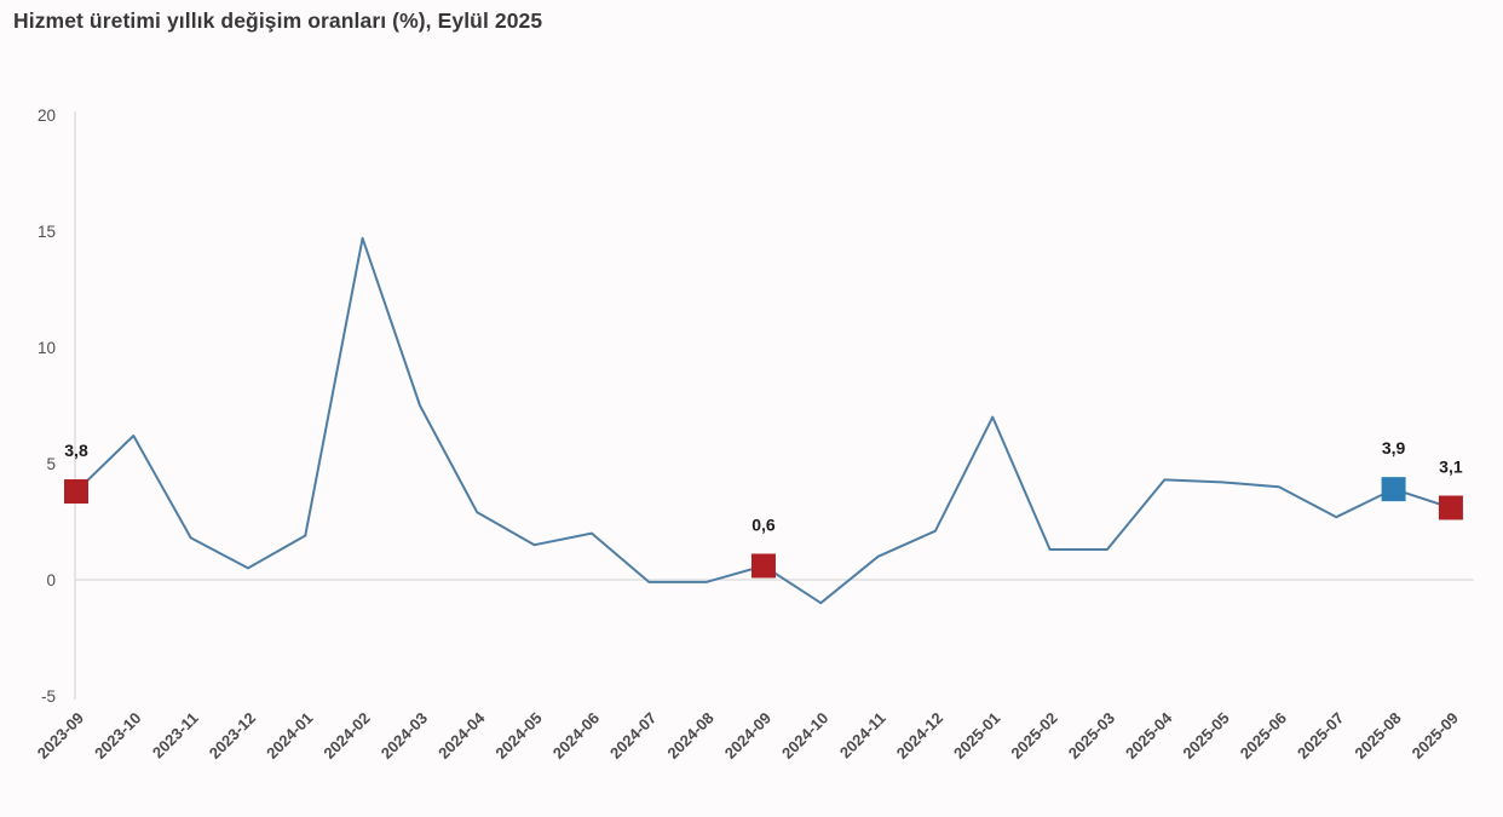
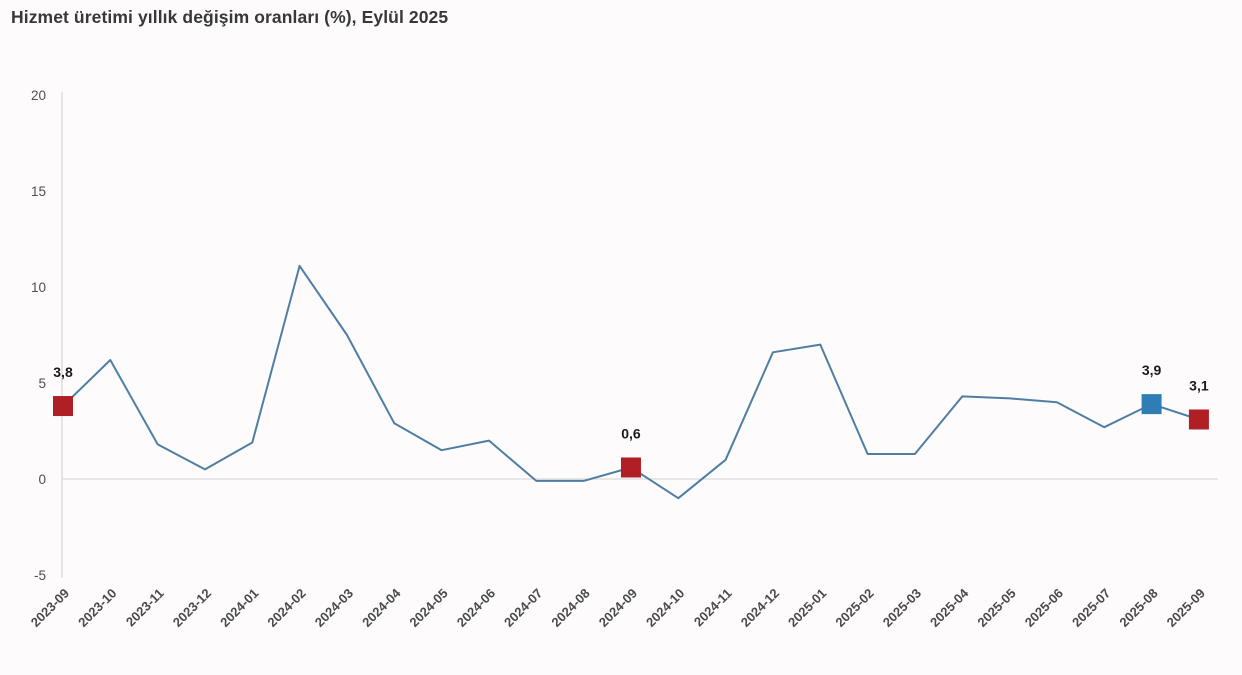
2024-02: 14.7 -> 11.1
2024-12: 2.1 -> 6.6
